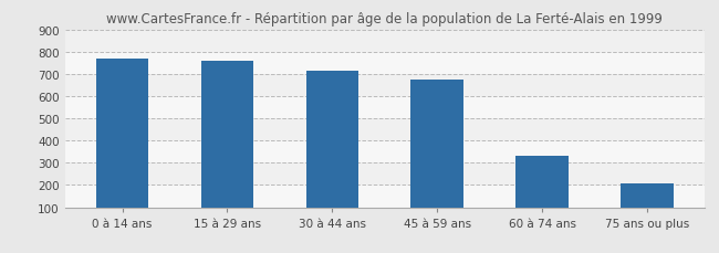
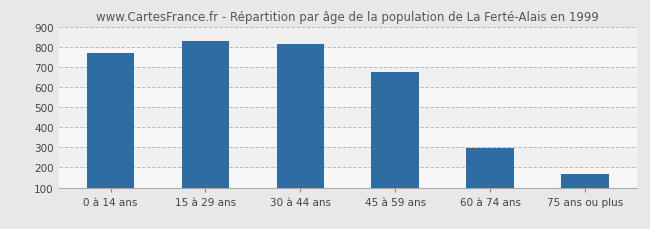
15 à 29 ans: 760 -> 830
30 à 44 ans: 715 -> 815
60 à 74 ans: 330 -> 298
75 ans ou plus: 205 -> 170
